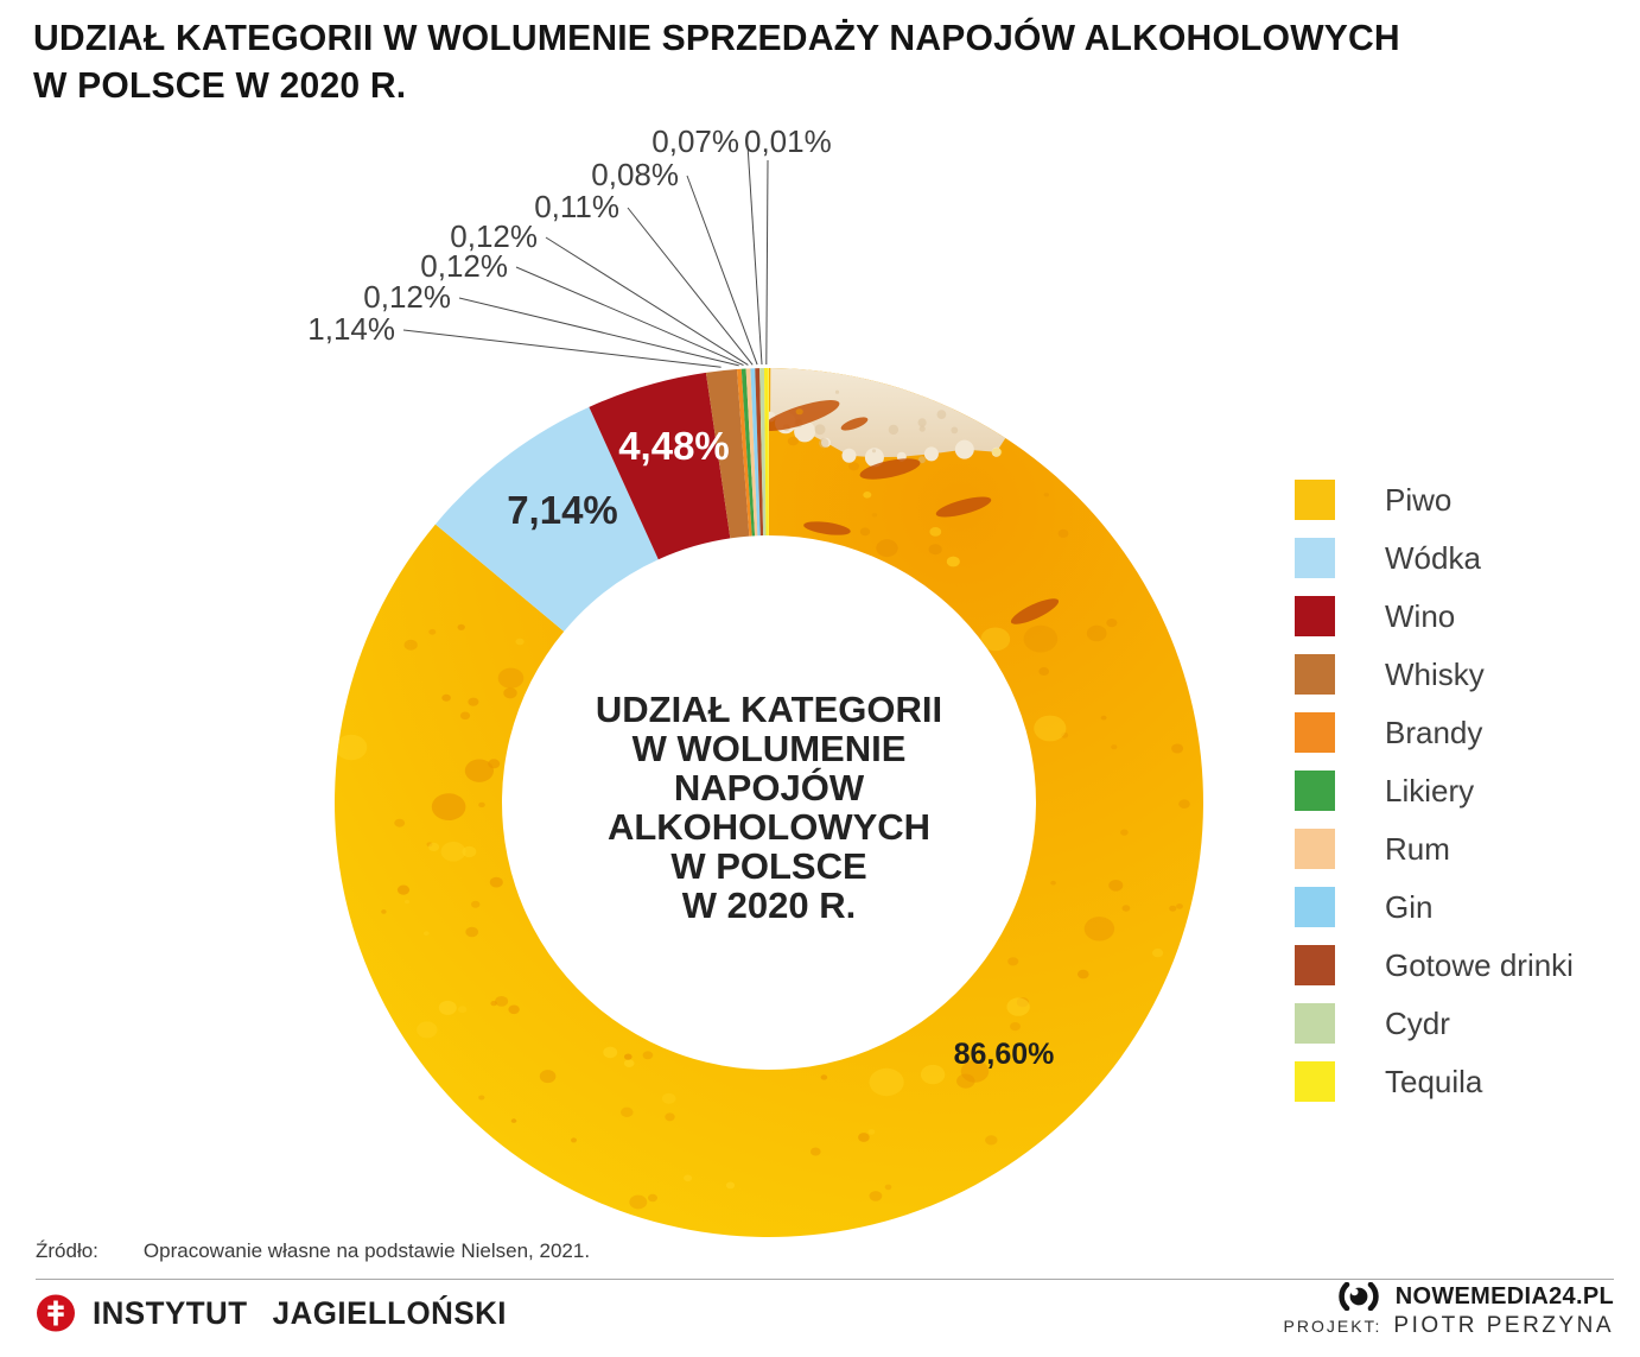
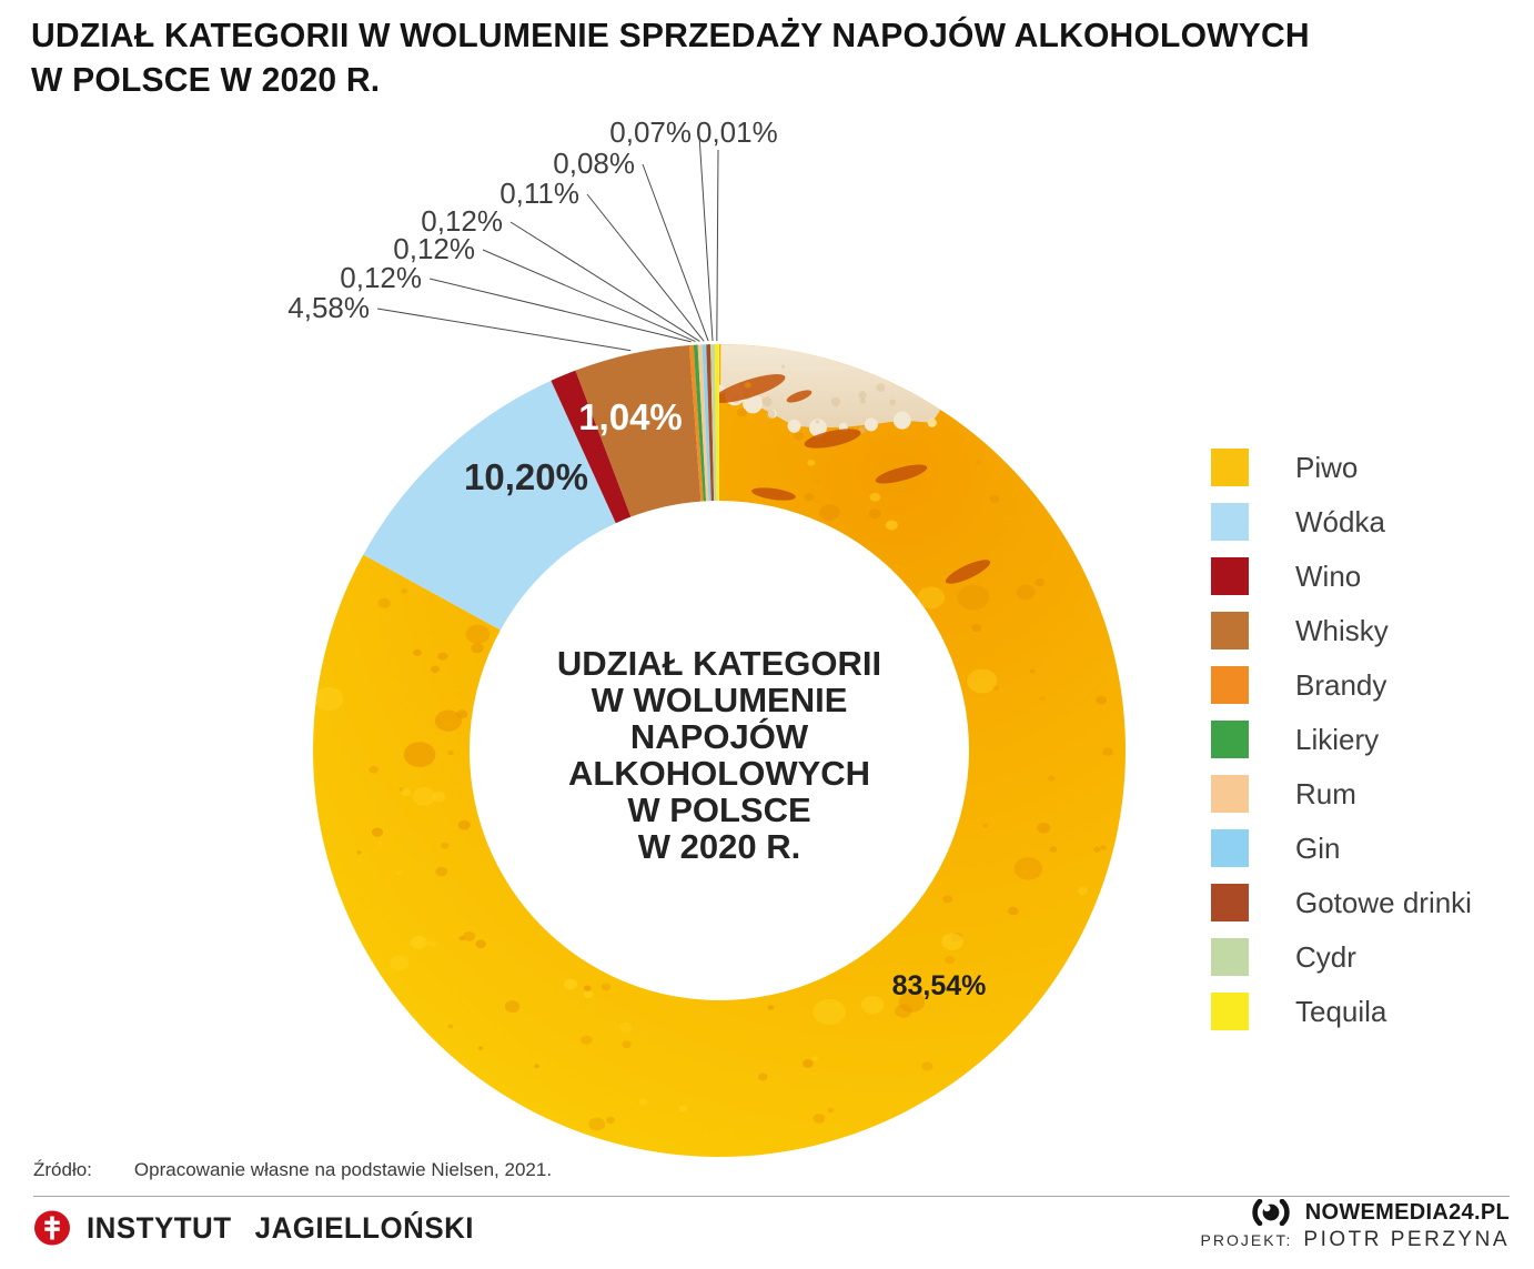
Piwo: 86,60% -> 83,54%
Wódka: 7,14% -> 10,20%
Wino: 4,48% -> 1,04%
Whisky: 1,14% -> 4,58%
